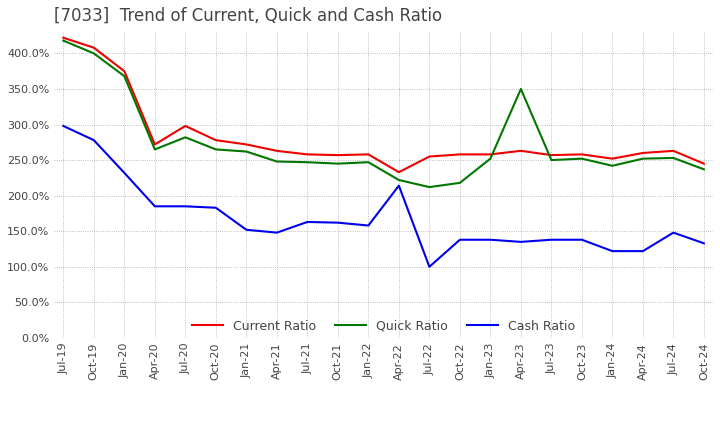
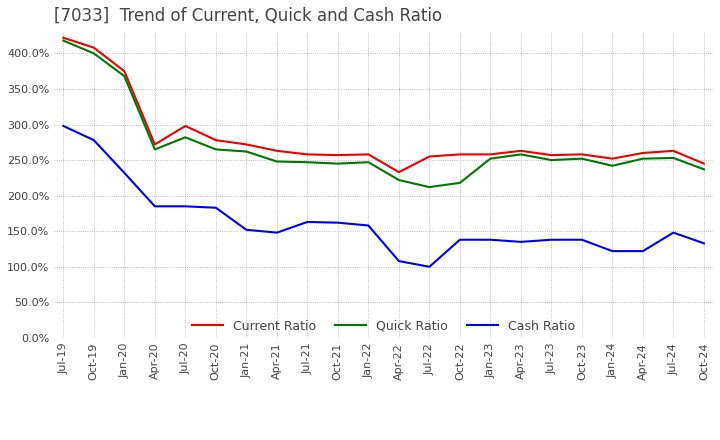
Cash Ratio/Apr-22: 214% -> 108%
Quick Ratio/Apr-23: 350% -> 258%
